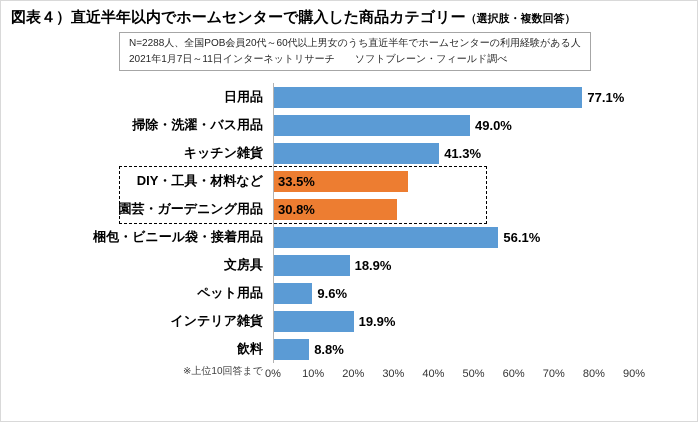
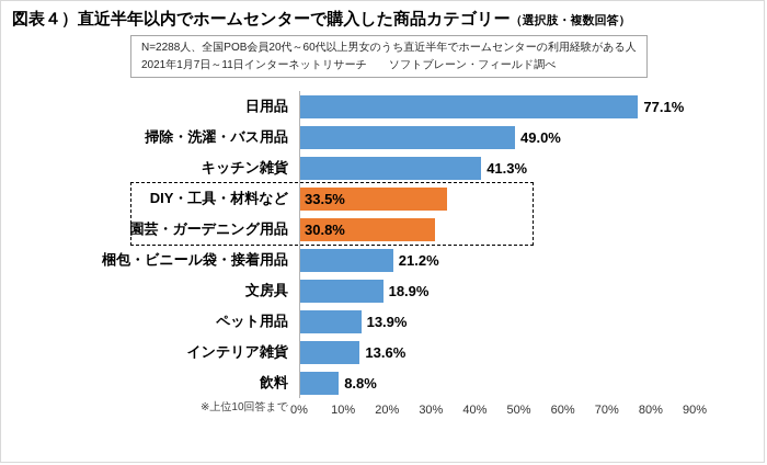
梱包・ビニール袋・接着用品: 56.1% -> 21.2%
ペット用品: 9.6% -> 13.9%
インテリア雑貨: 19.9% -> 13.6%
